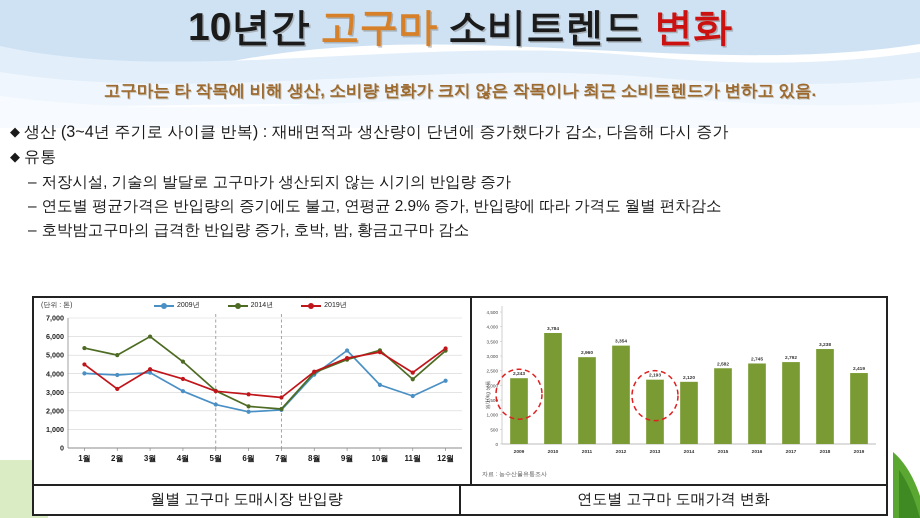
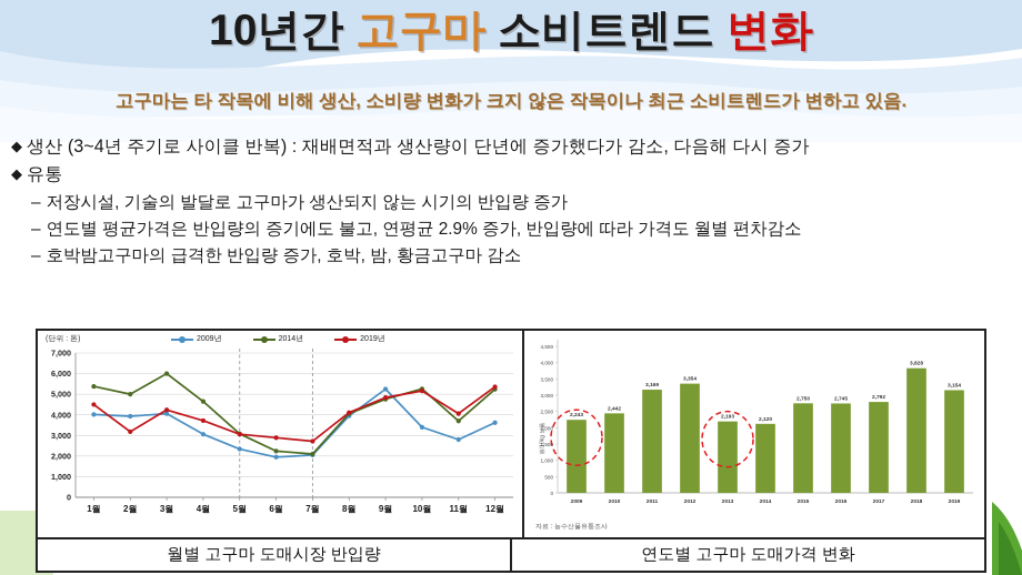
연도별 고구마 도매가격 변화/2010: 3,784 -> 2,442
연도별 고구마 도매가격 변화/2011: 2,960 -> 3,169
연도별 고구마 도매가격 변화/2015: 2,582 -> 2,750
연도별 고구마 도매가격 변화/2018: 3,238 -> 3,828
연도별 고구마 도매가격 변화/2019: 2,419 -> 3,154
